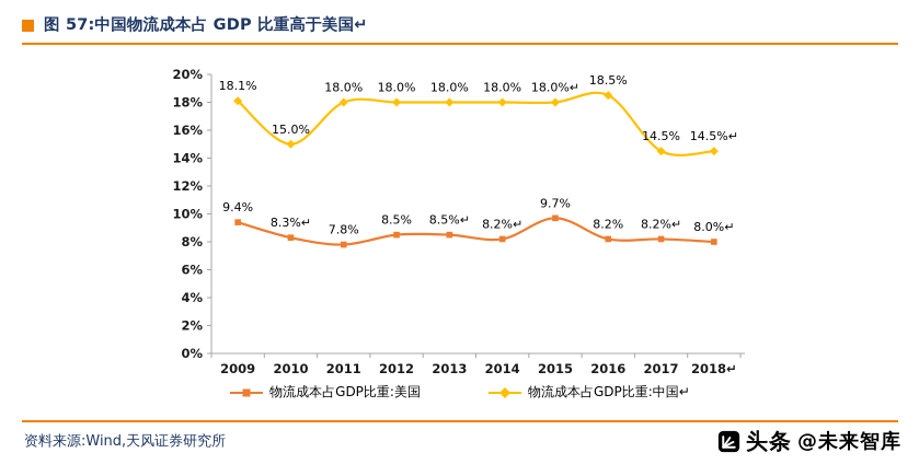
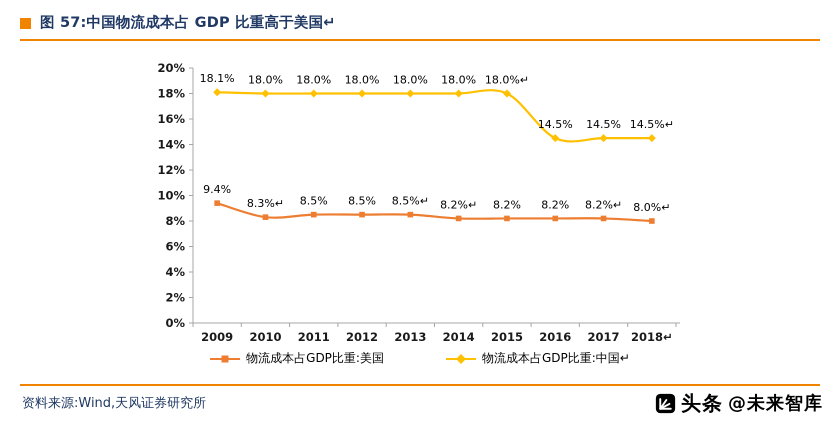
物流成本占GDP比重:中国↵/2010: 15.0% -> 18.0%
物流成本占GDP比重:美国/2011: 7.8% -> 8.5%
物流成本占GDP比重:美国/2015: 9.7% -> 8.2%
物流成本占GDP比重:中国↵/2016: 18.5% -> 14.5%
